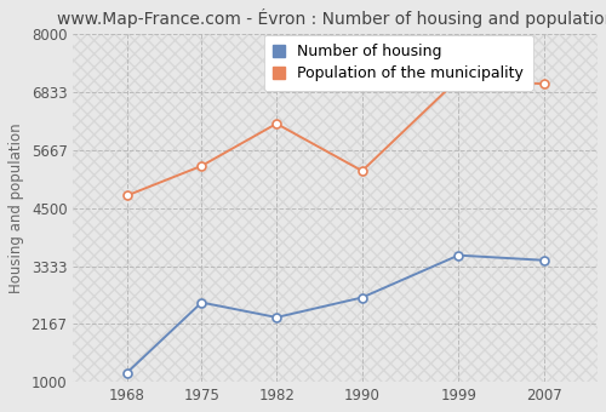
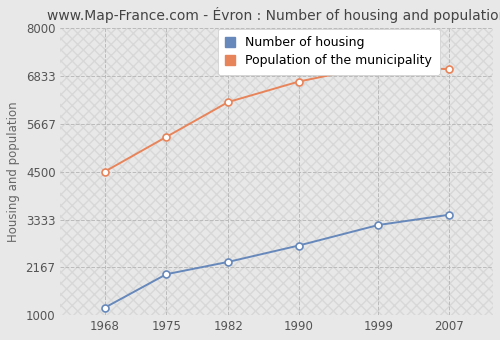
Population of the municipality/1968: 4750 -> 4500
Number of housing/1975: 2600 -> 2000
Population of the municipality/1990: 5250 -> 6700
Number of housing/1999: 3550 -> 3200
